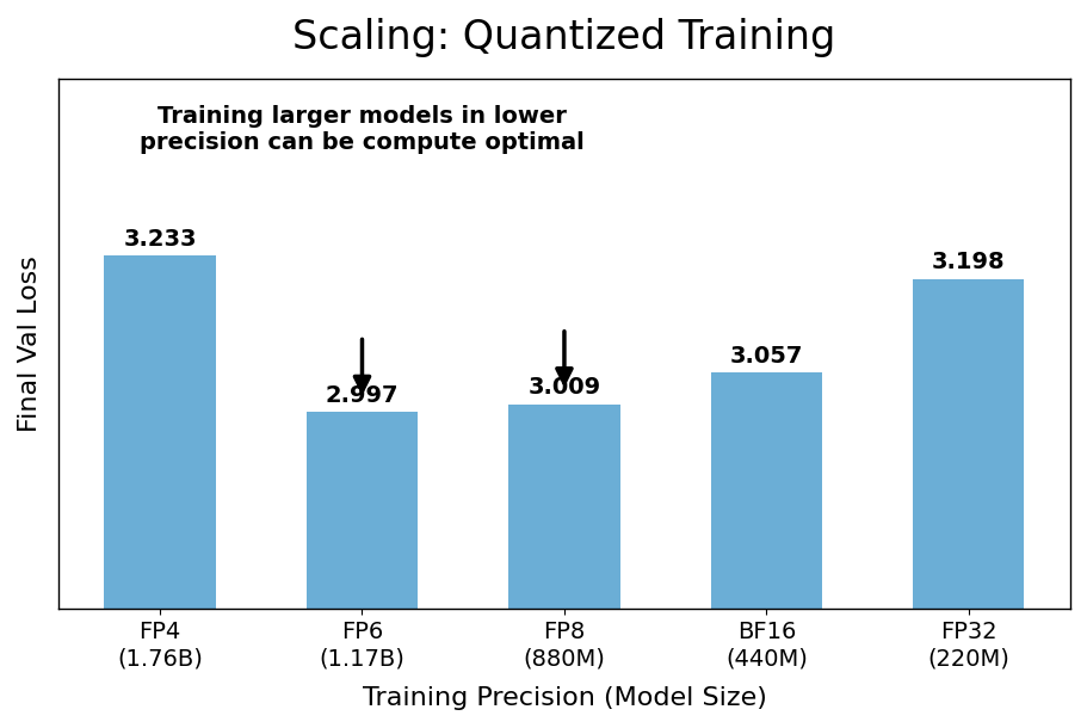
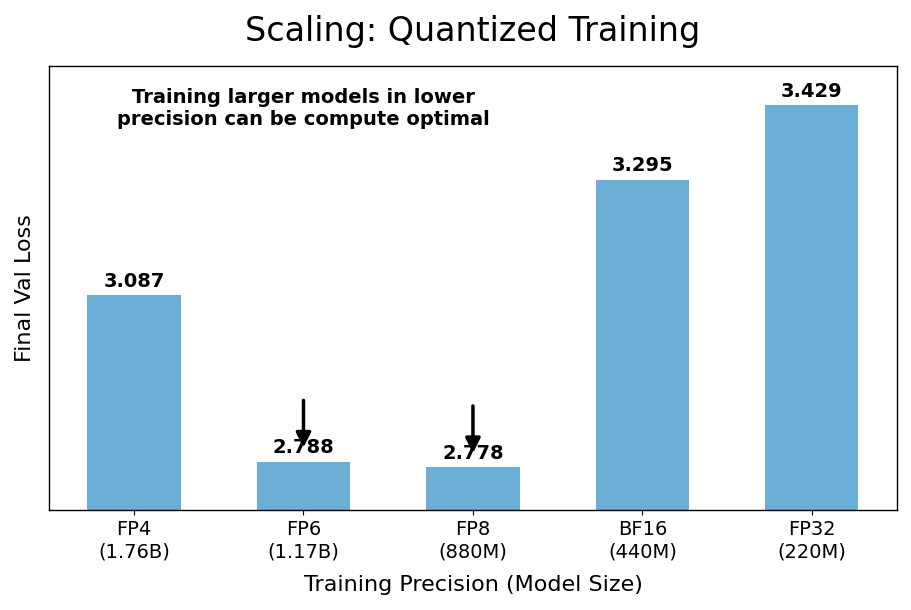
FP4 (1.76B): 3.233 -> 3.087
FP6 (1.17B): 2.997 -> 2.788
FP8 (880M): 3.009 -> 2.778
BF16 (440M): 3.057 -> 3.295
FP32 (220M): 3.198 -> 3.429
